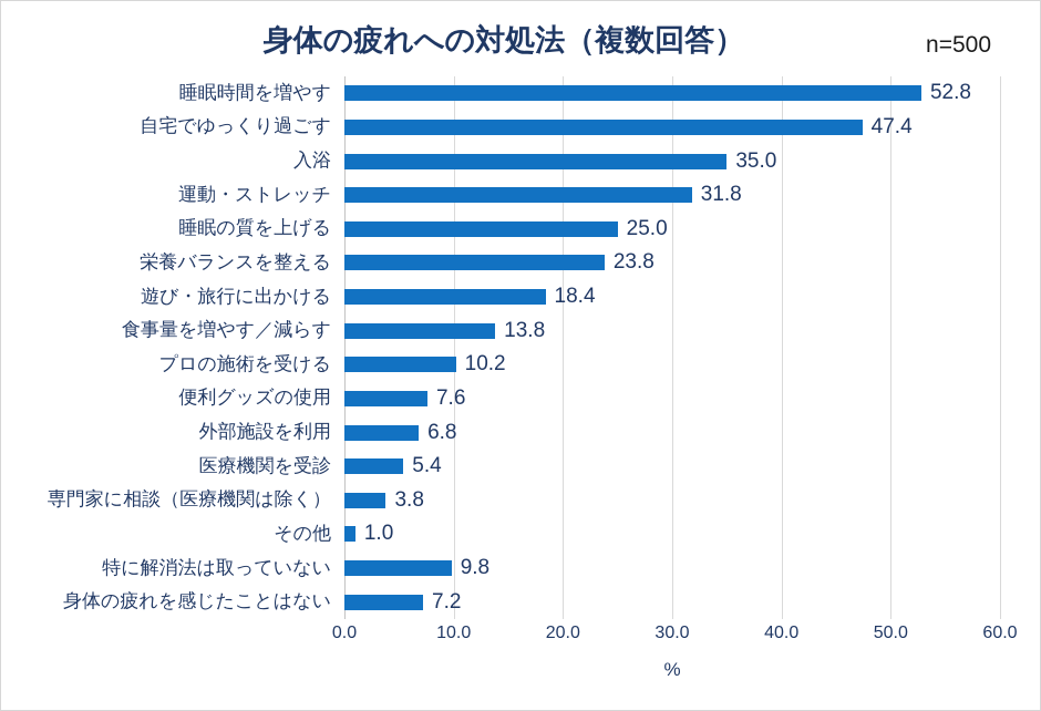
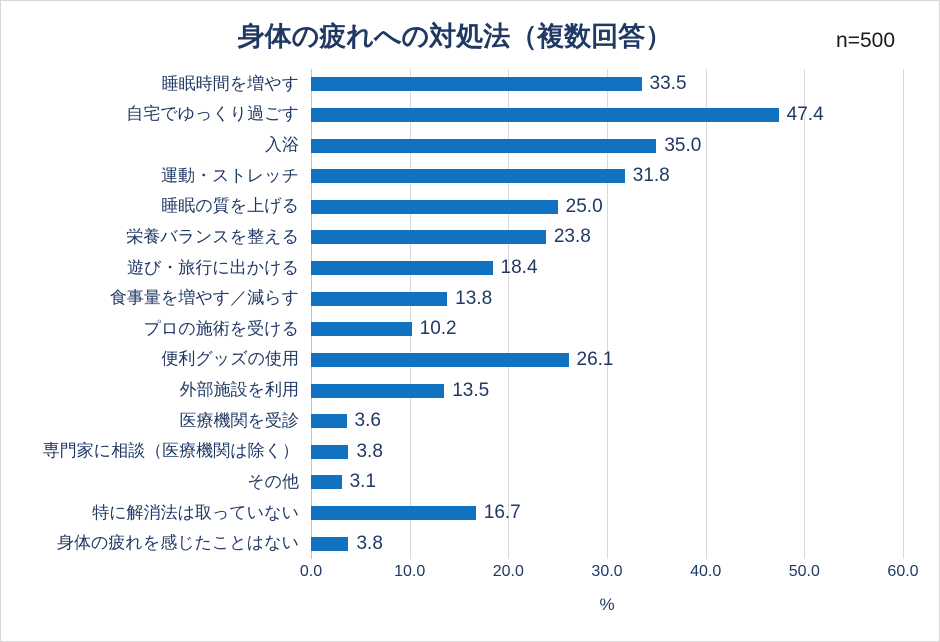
睡眠時間を増やす: 52.8 -> 33.5
便利グッズの使用: 7.6 -> 26.1
外部施設を利用: 6.8 -> 13.5
医療機関を受診: 5.4 -> 3.6
その他: 1.0 -> 3.1
特に解消法は取っていない: 9.8 -> 16.7
身体の疲れを感じたことはない: 7.2 -> 3.8
